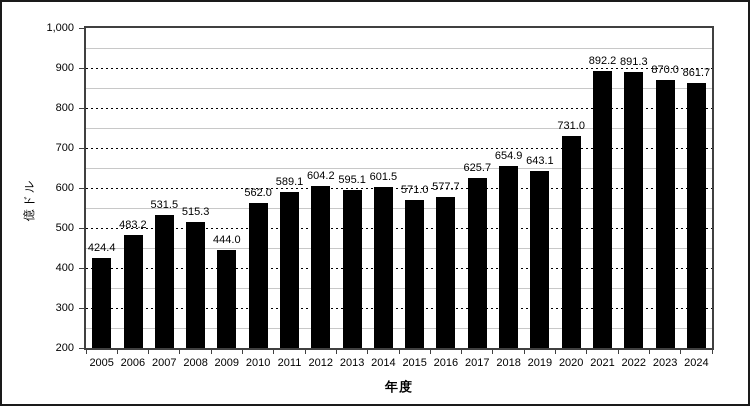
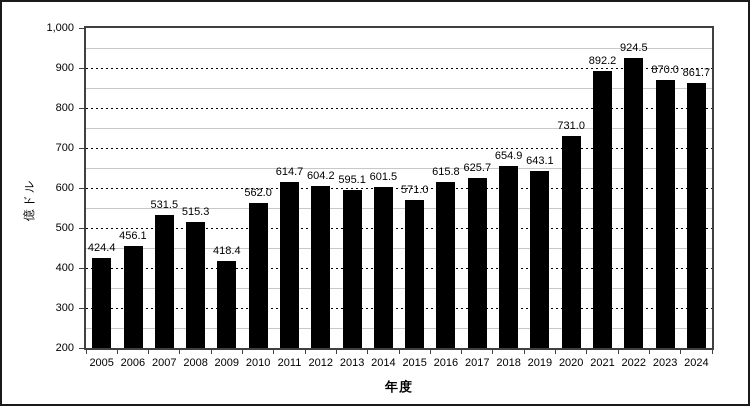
2006: 483.2 -> 456.1
2009: 444.0 -> 418.4
2011: 589.1 -> 614.7
2016: 577.7 -> 615.8
2022: 891.3 -> 924.5
